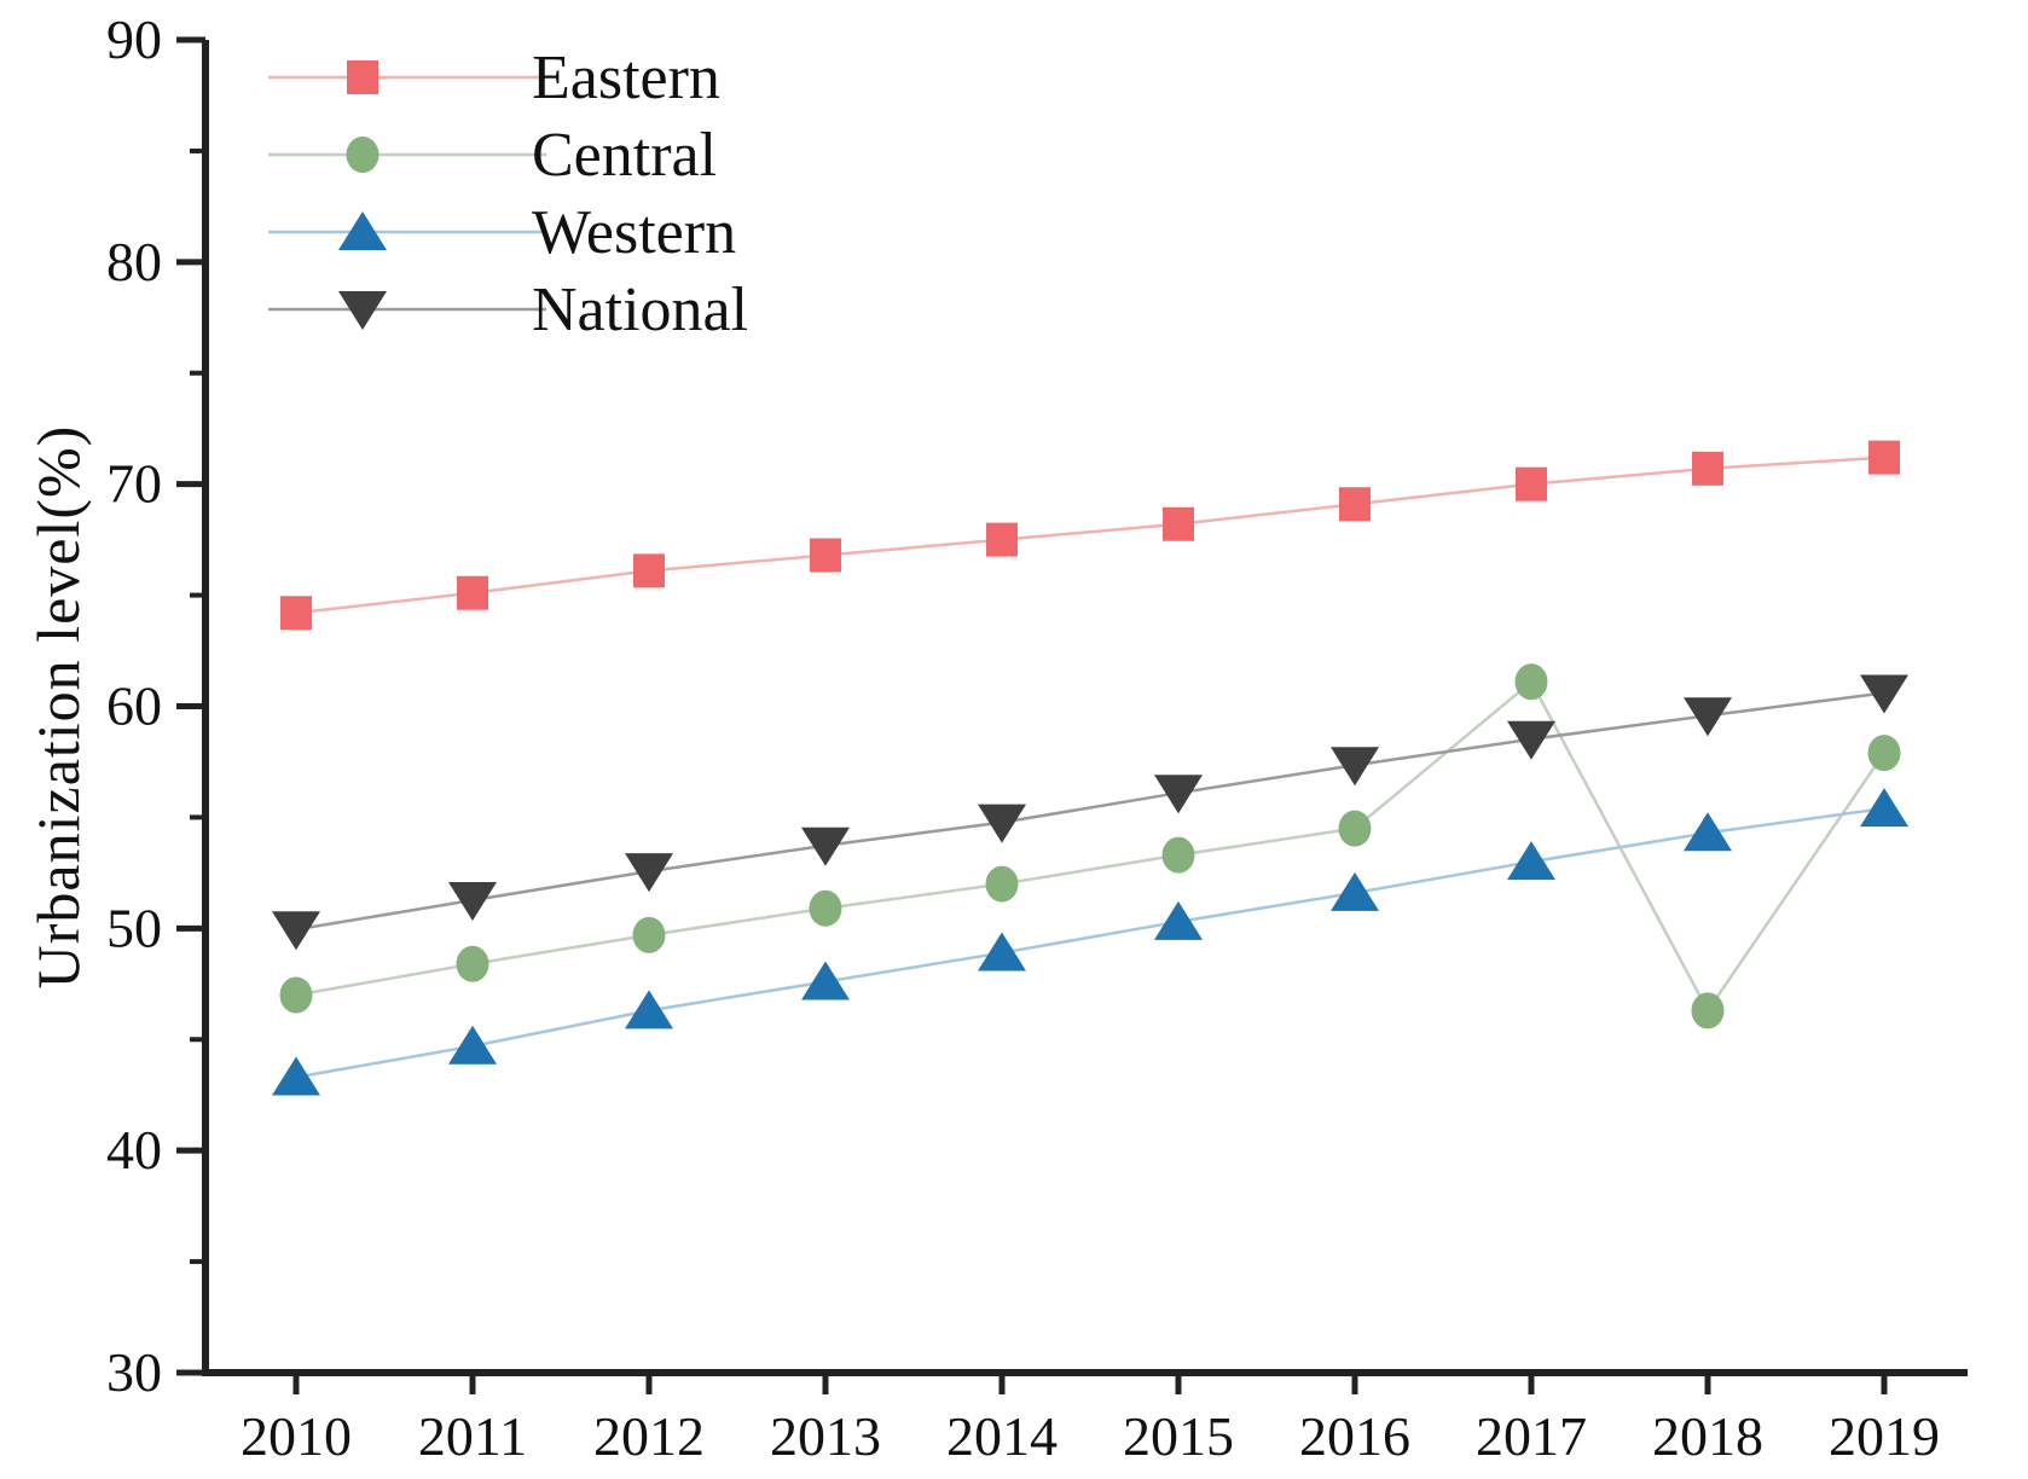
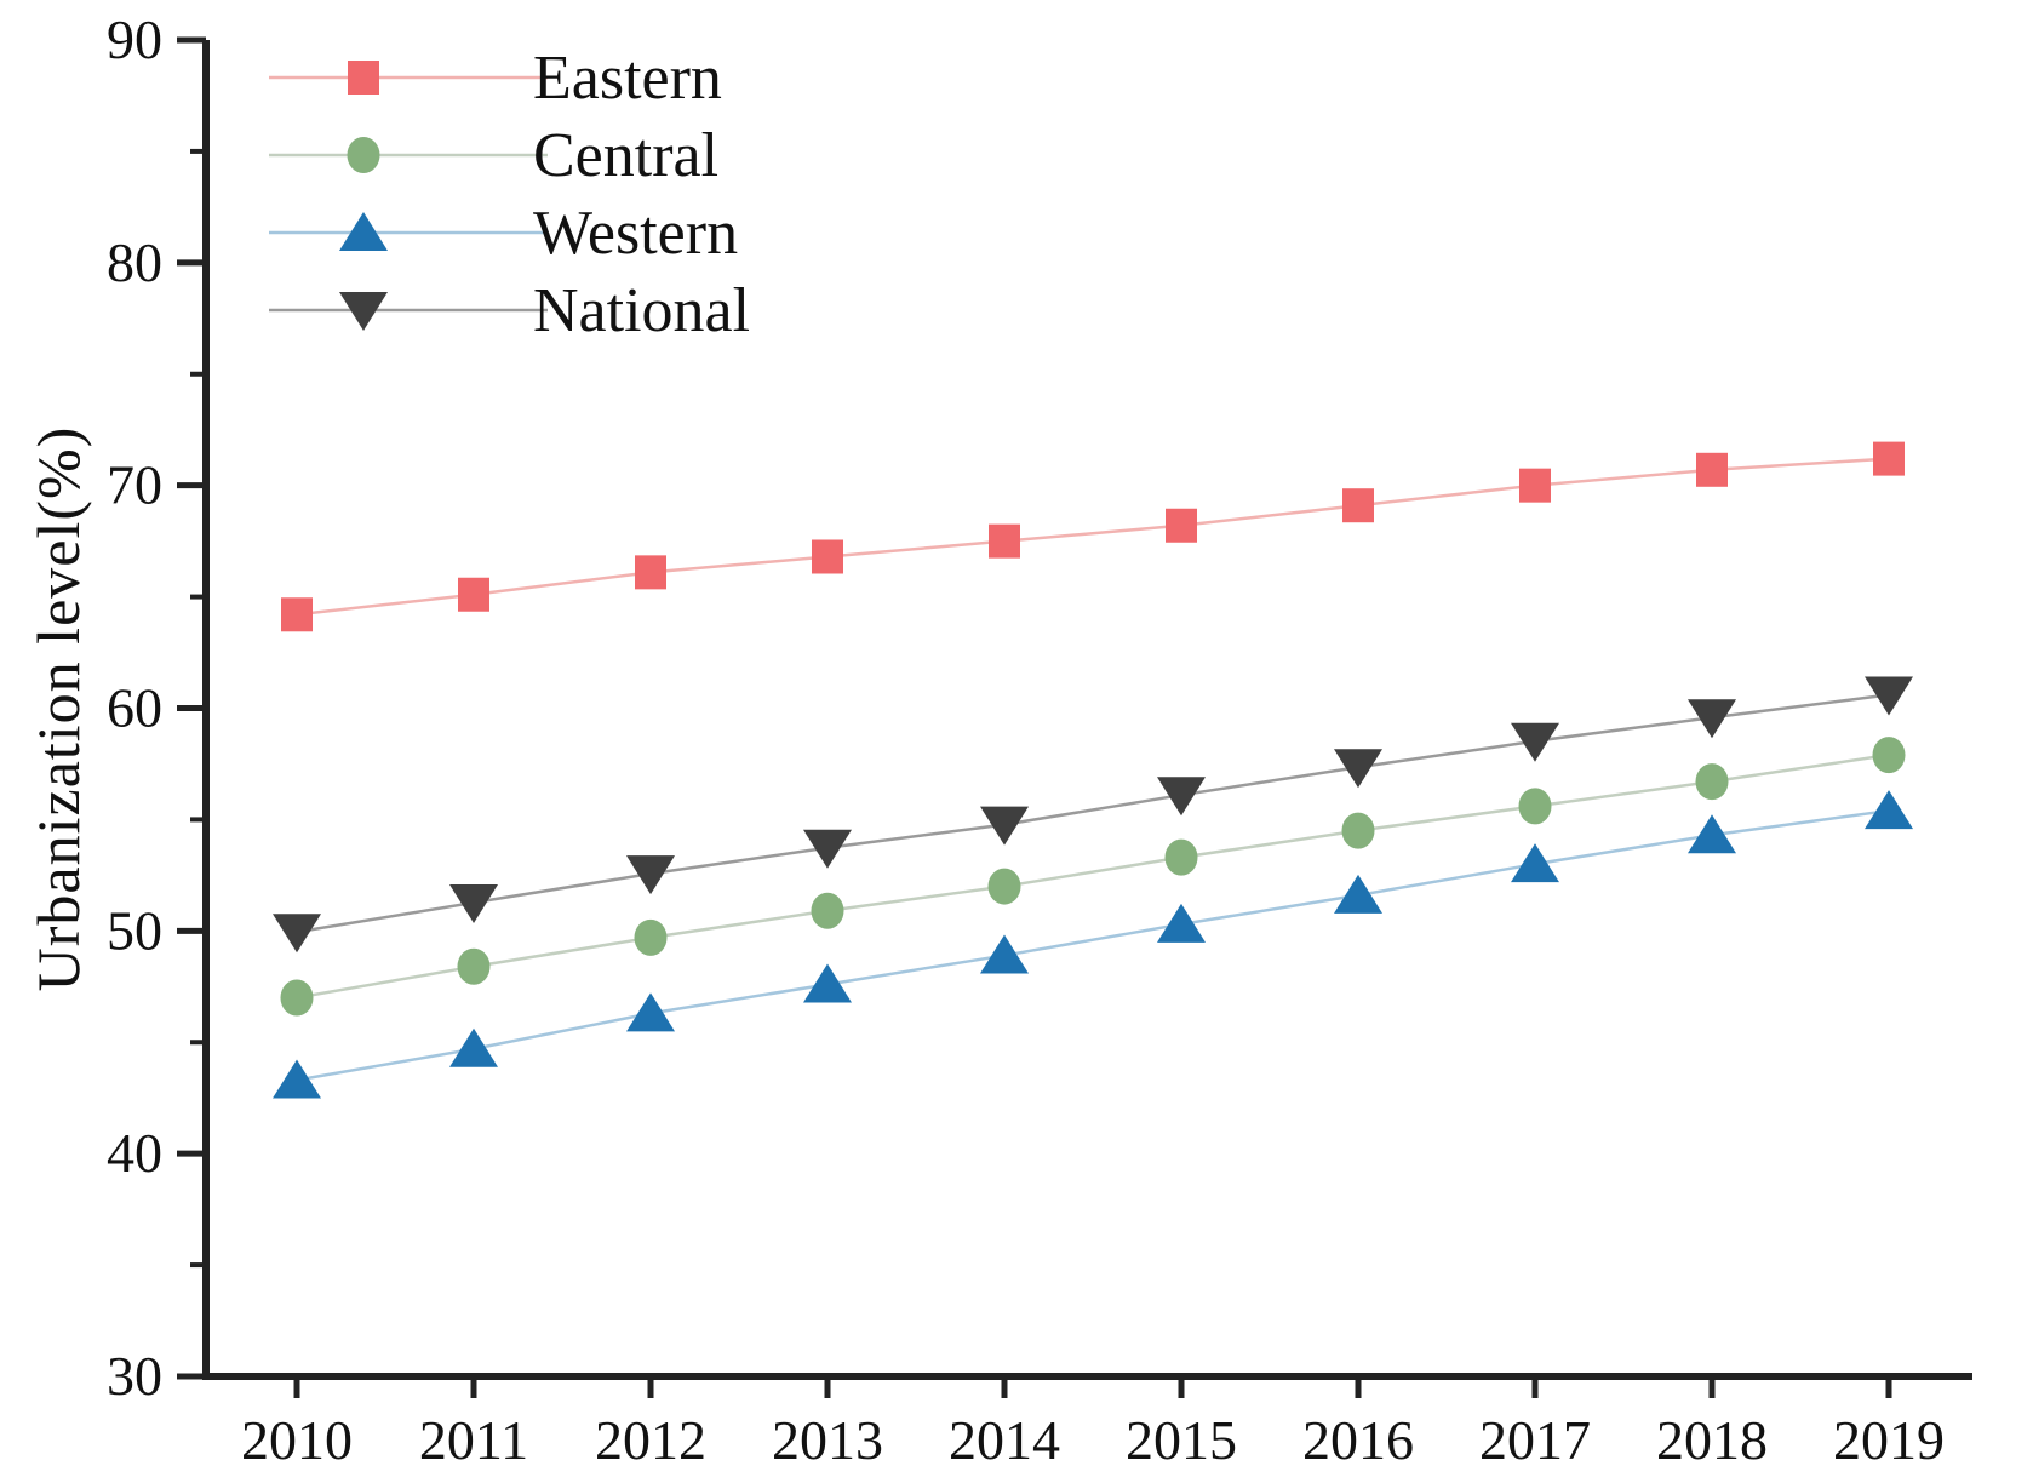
Central/2017: 61.1 -> 55.6
Central/2018: 46.3 -> 56.7
